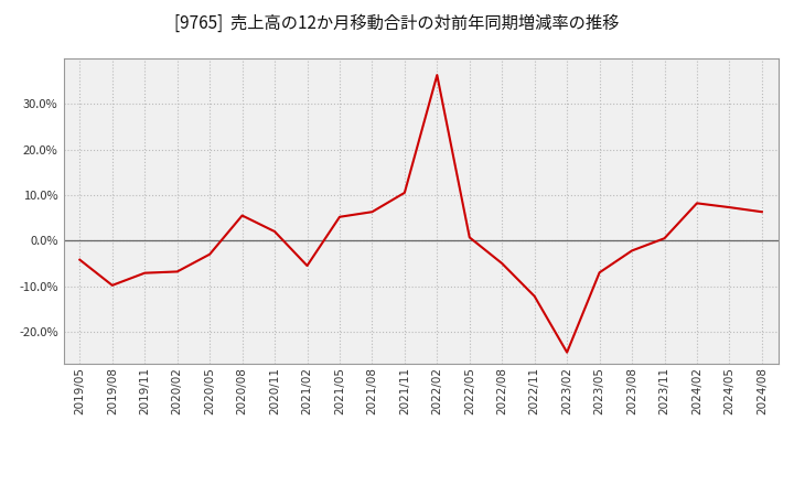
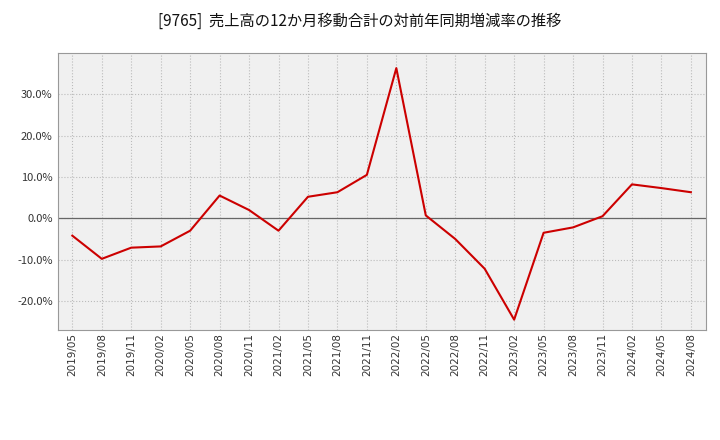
2021/02: -5.5% -> -3.0%
2023/05: -7.0% -> -3.5%
